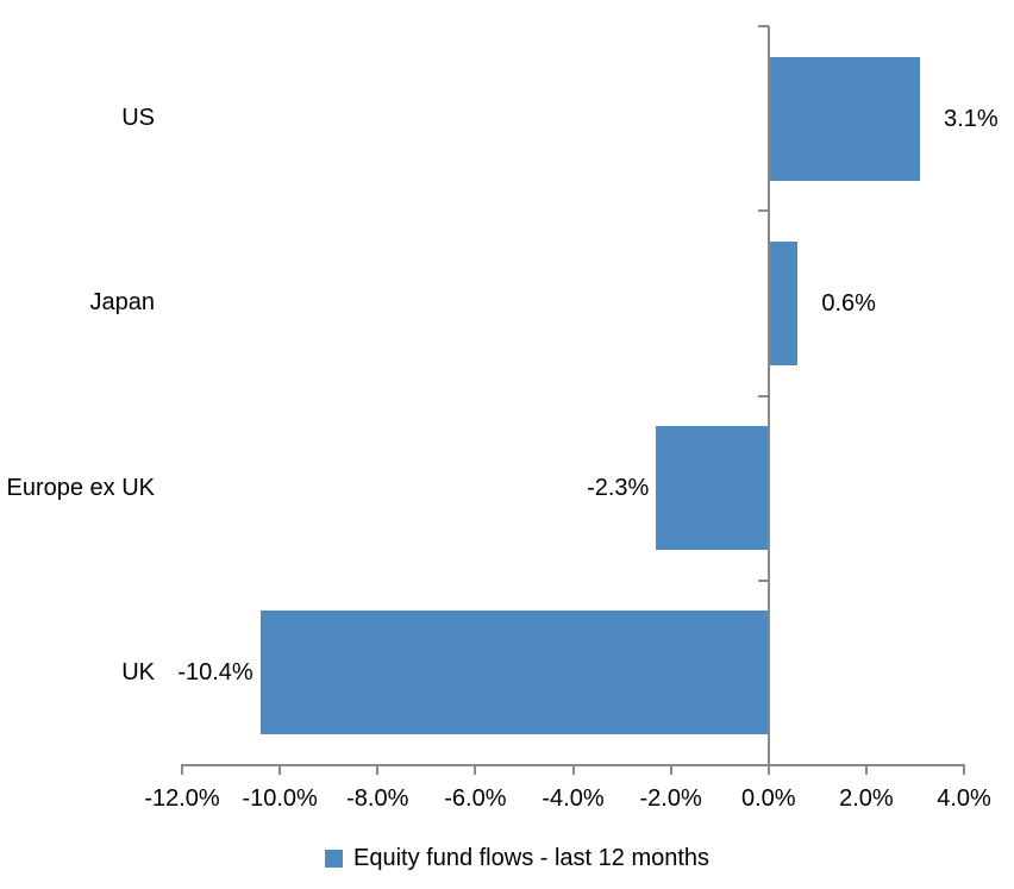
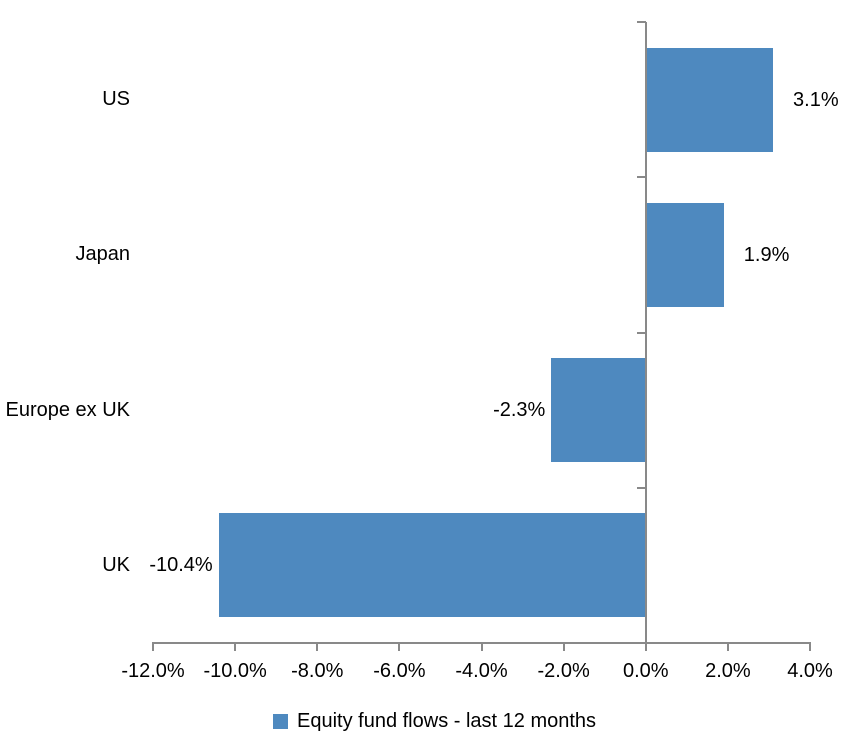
Japan: 0.6% -> 1.9%
